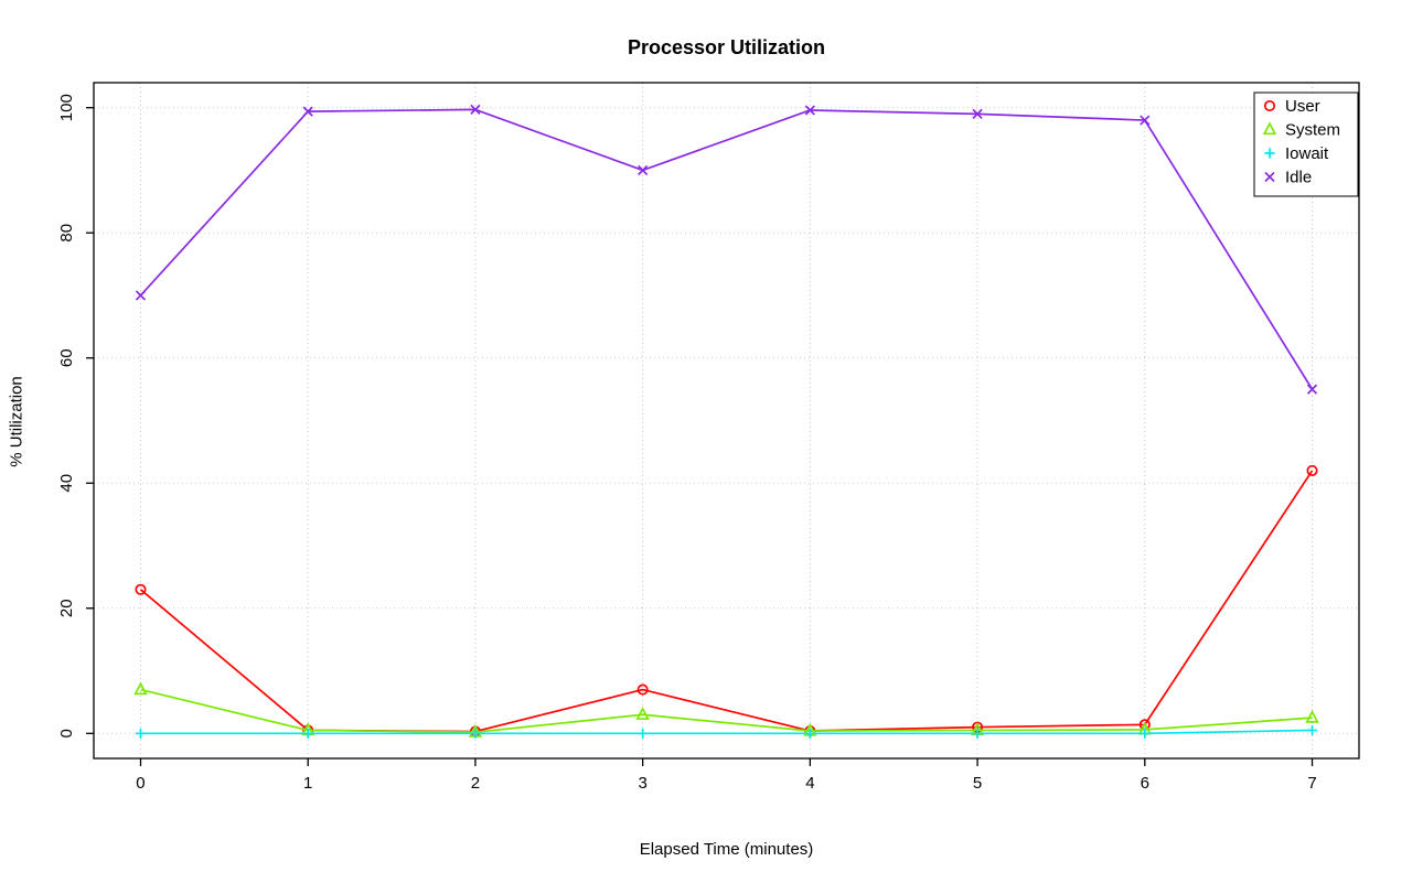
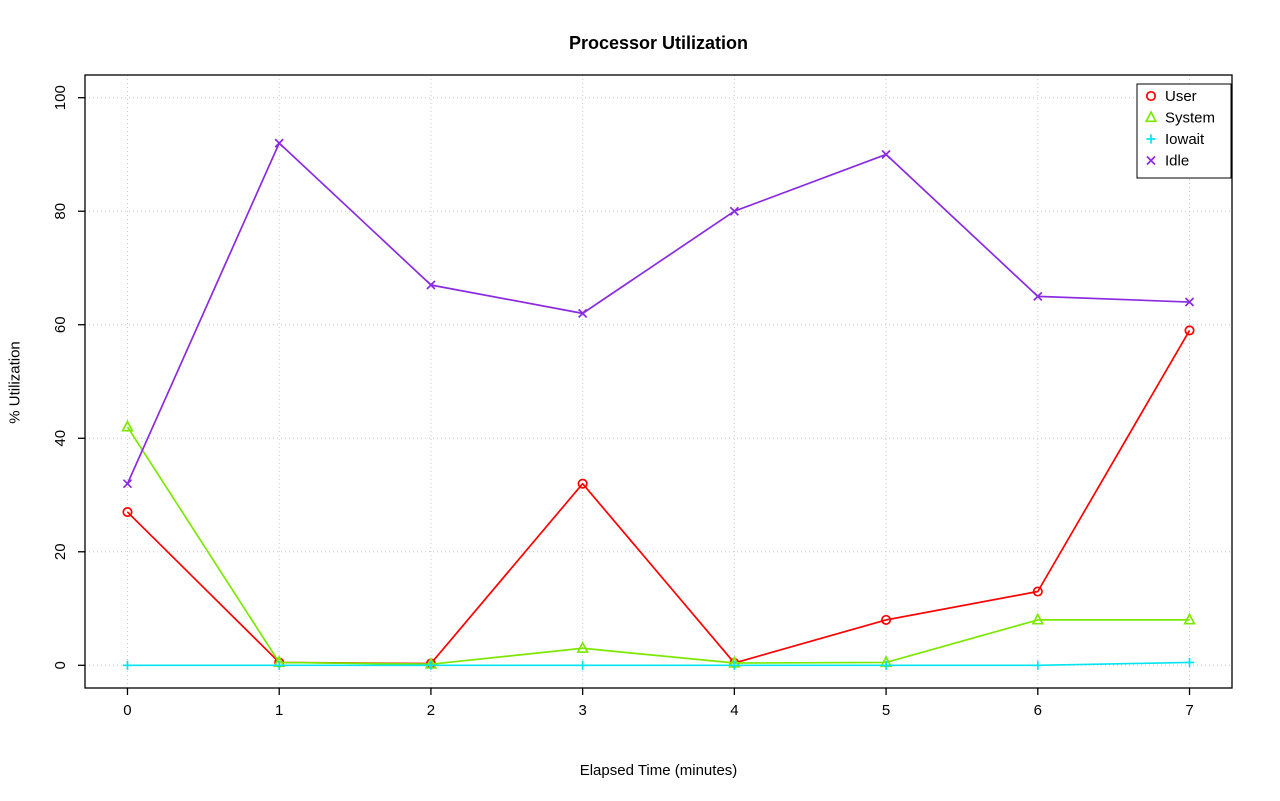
User/0: 23 -> 27
System/0: 7 -> 42
Idle/0: 70 -> 32
Idle/1: 99 -> 92
Idle/2: 100 -> 67
User/3: 7 -> 32
Idle/3: 90 -> 62
Idle/4: 100 -> 80
User/5: 1 -> 8
Idle/5: 99 -> 90
User/6: 1 -> 13
System/6: 1 -> 8
Idle/6: 98 -> 65
User/7: 42 -> 59
System/7: 2 -> 8
Idle/7: 55 -> 64
